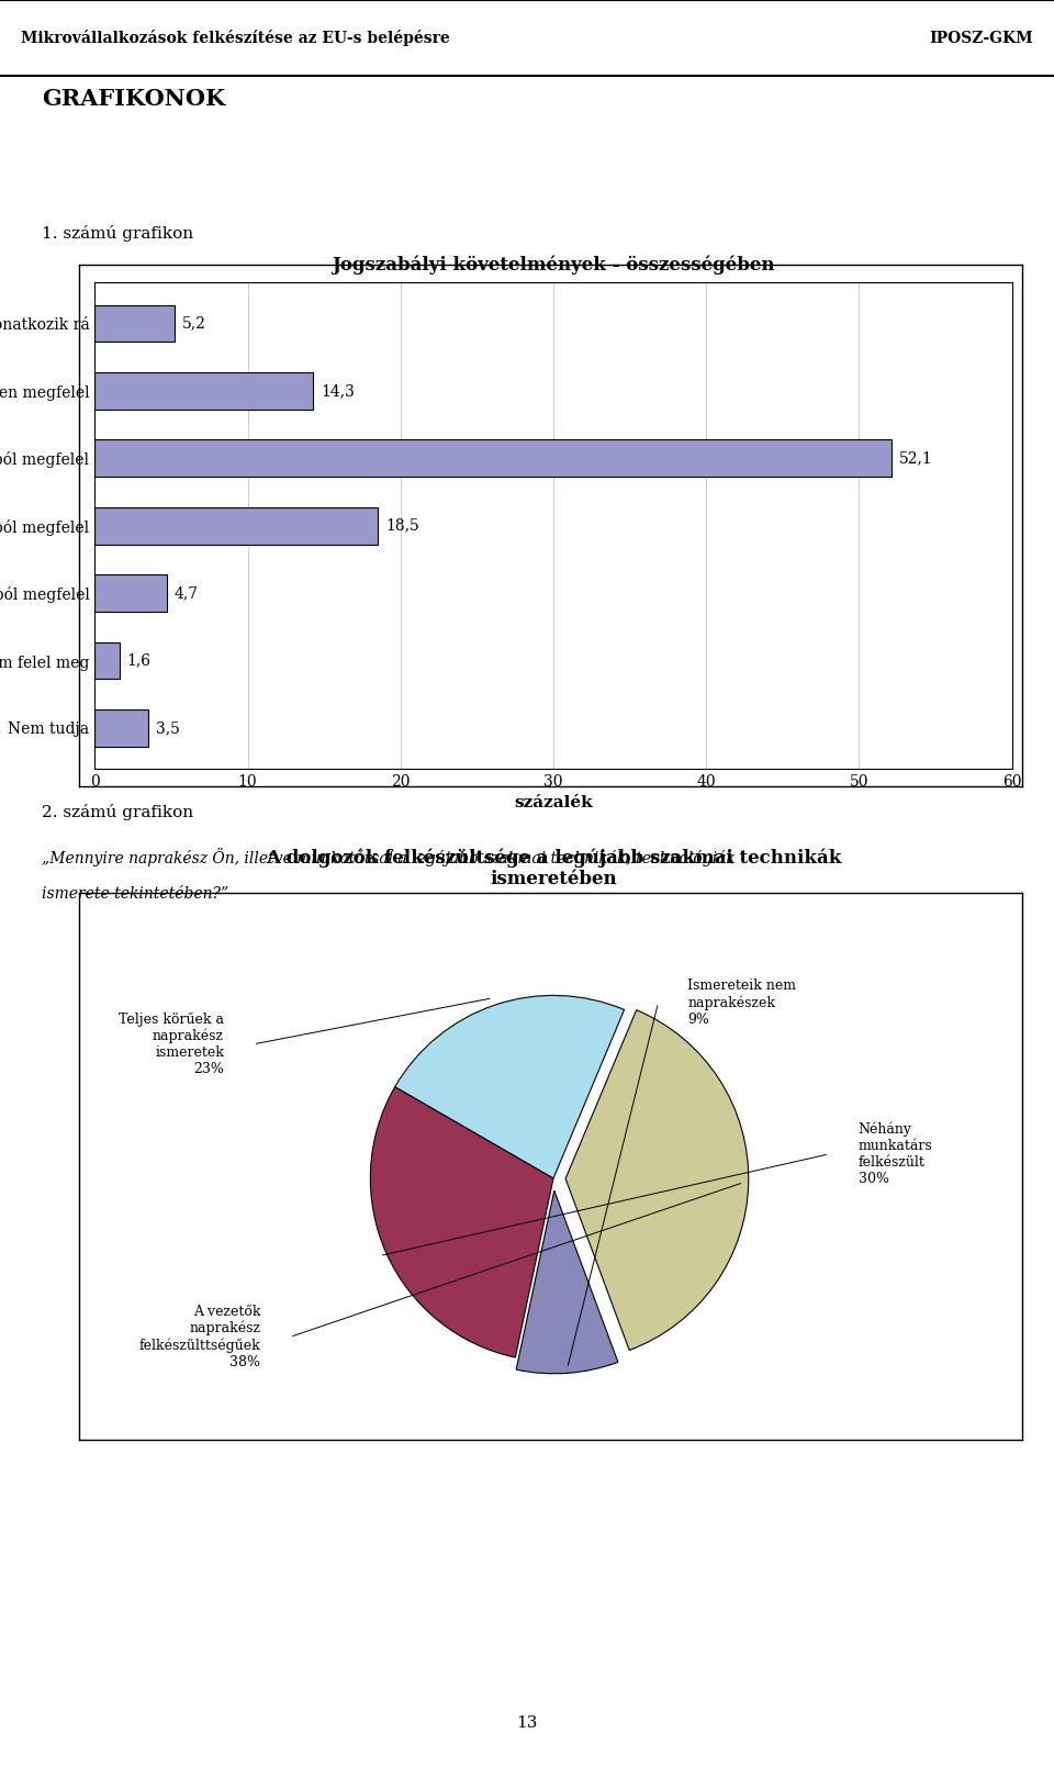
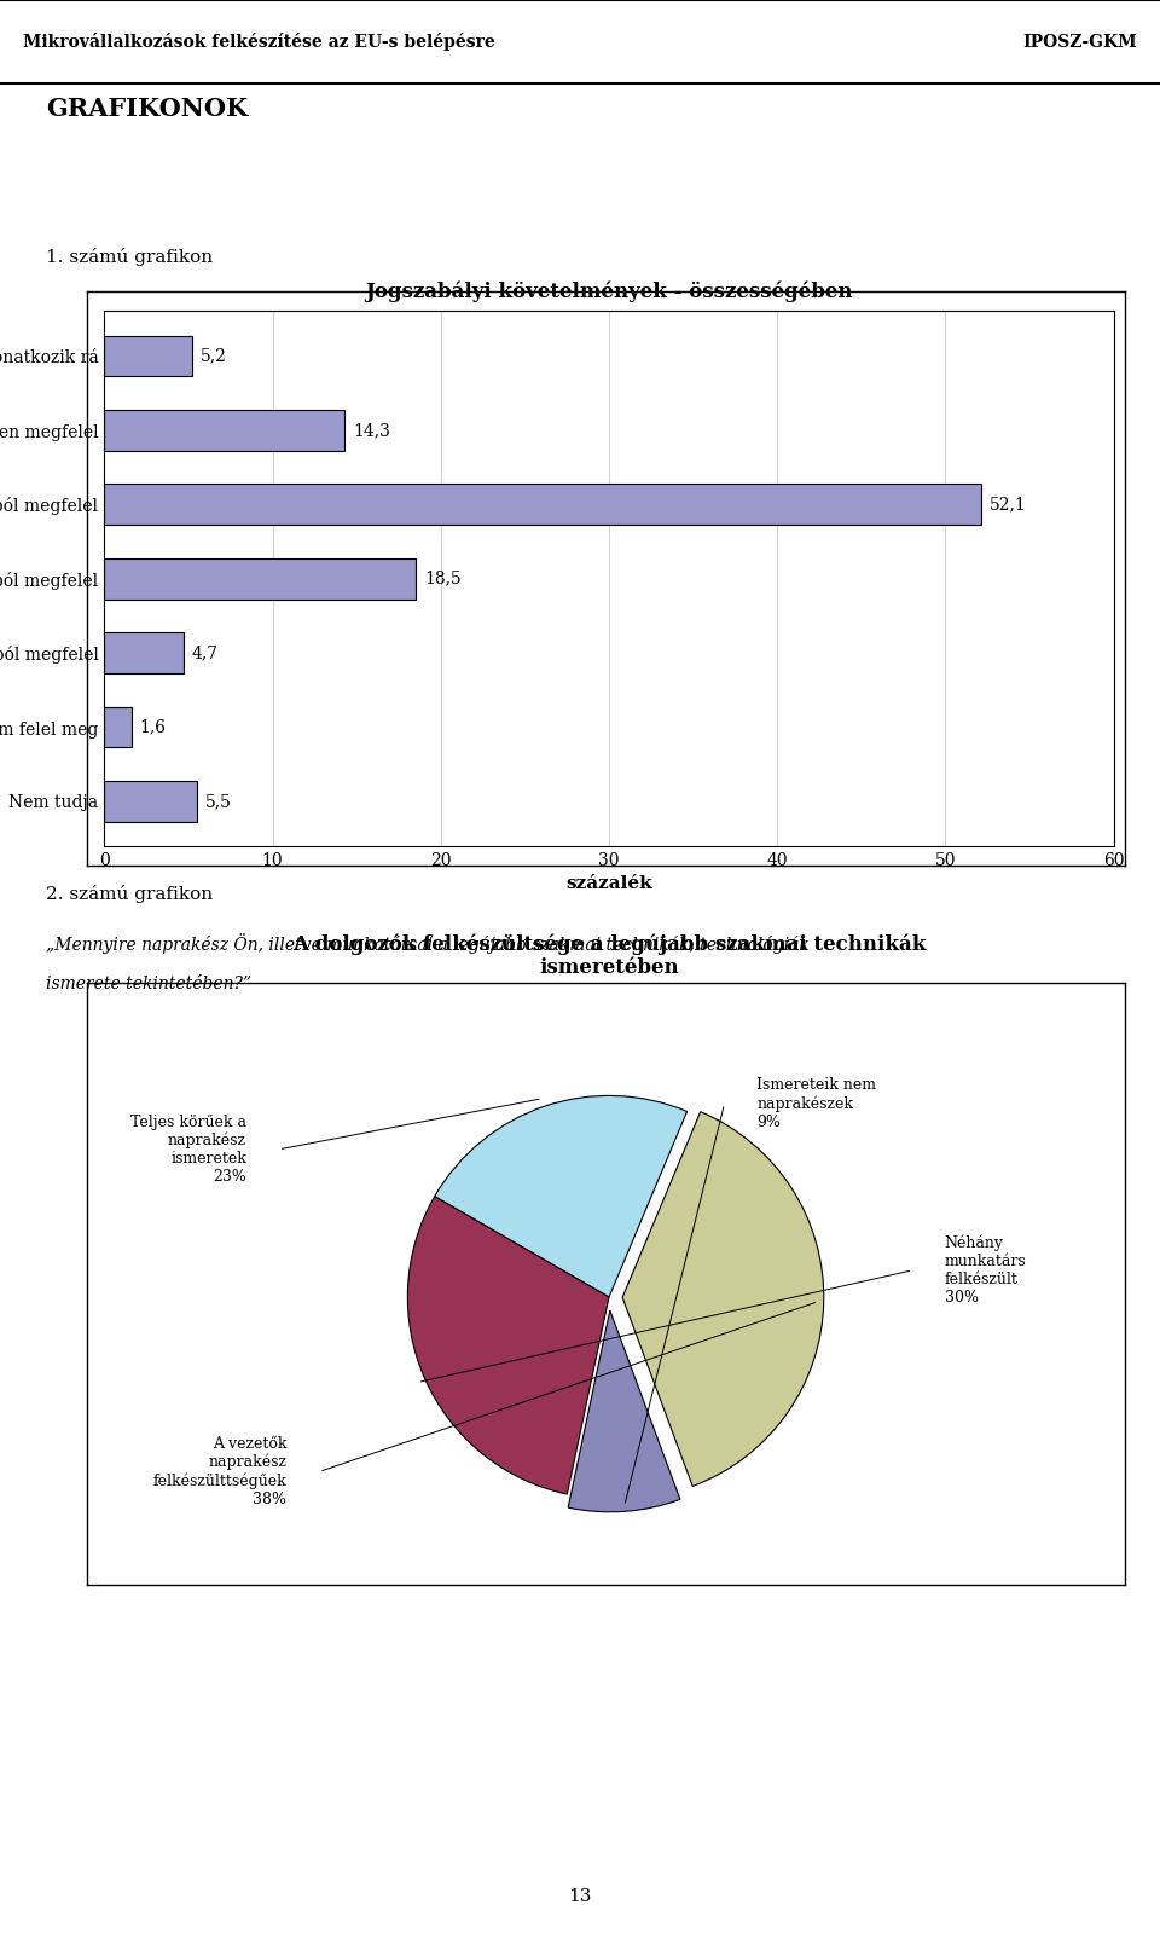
Nem tudja: 3,5 -> 5,5
